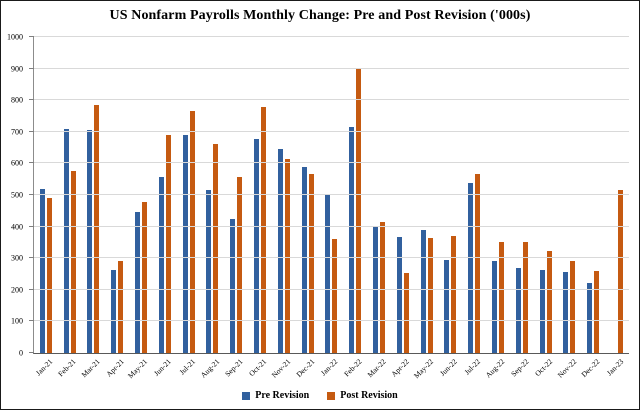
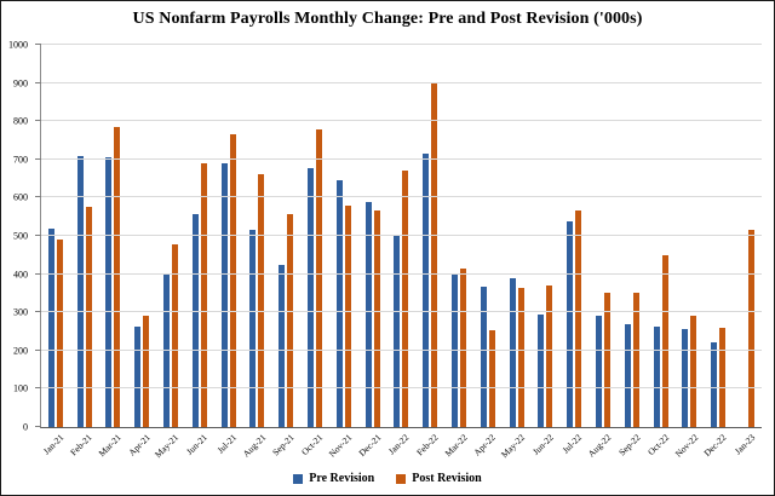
Pre Revision/May-21: 440 -> 400
Post Revision/Nov-21: 610 -> 580
Post Revision/Jan-22: 360 -> 670
Post Revision/Oct-22: 320 -> 450
